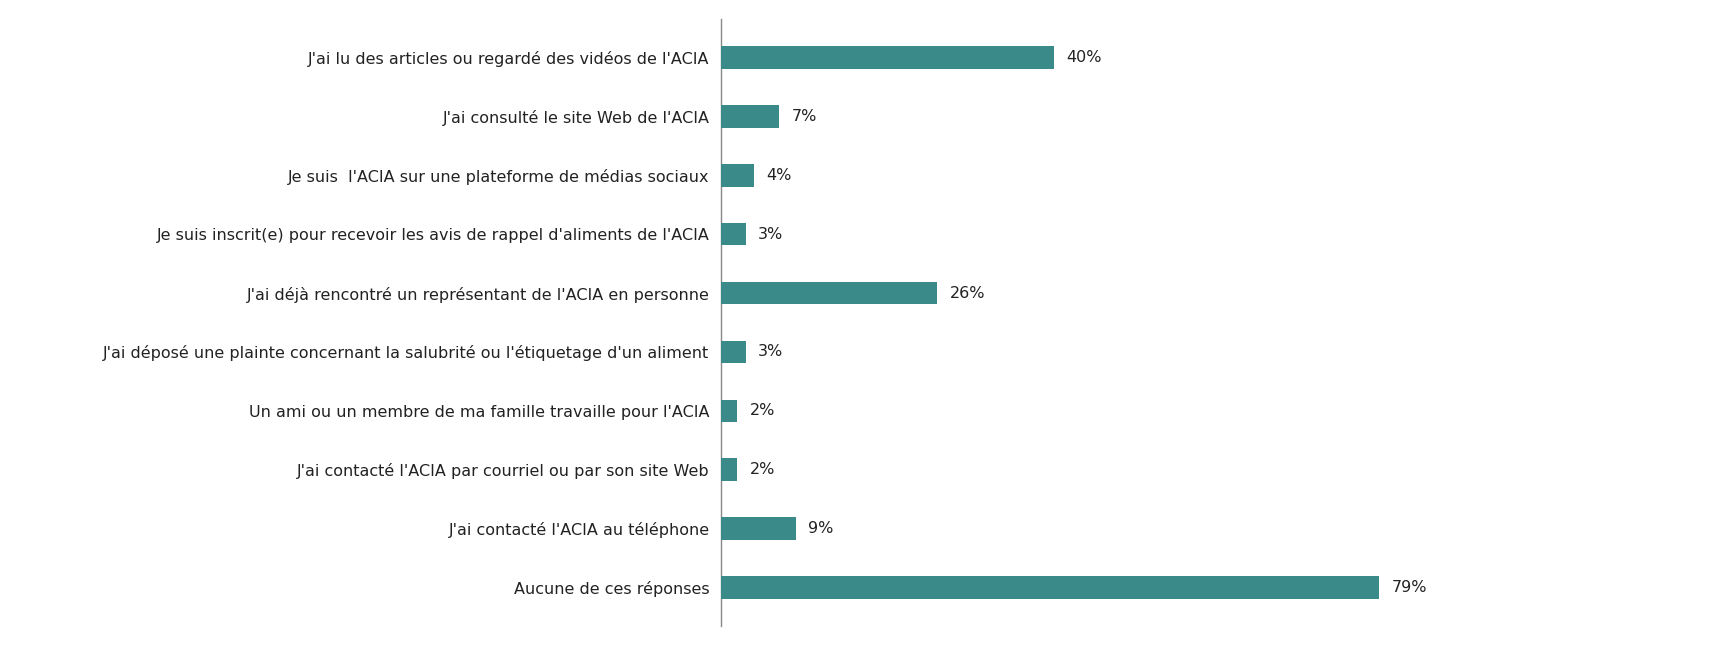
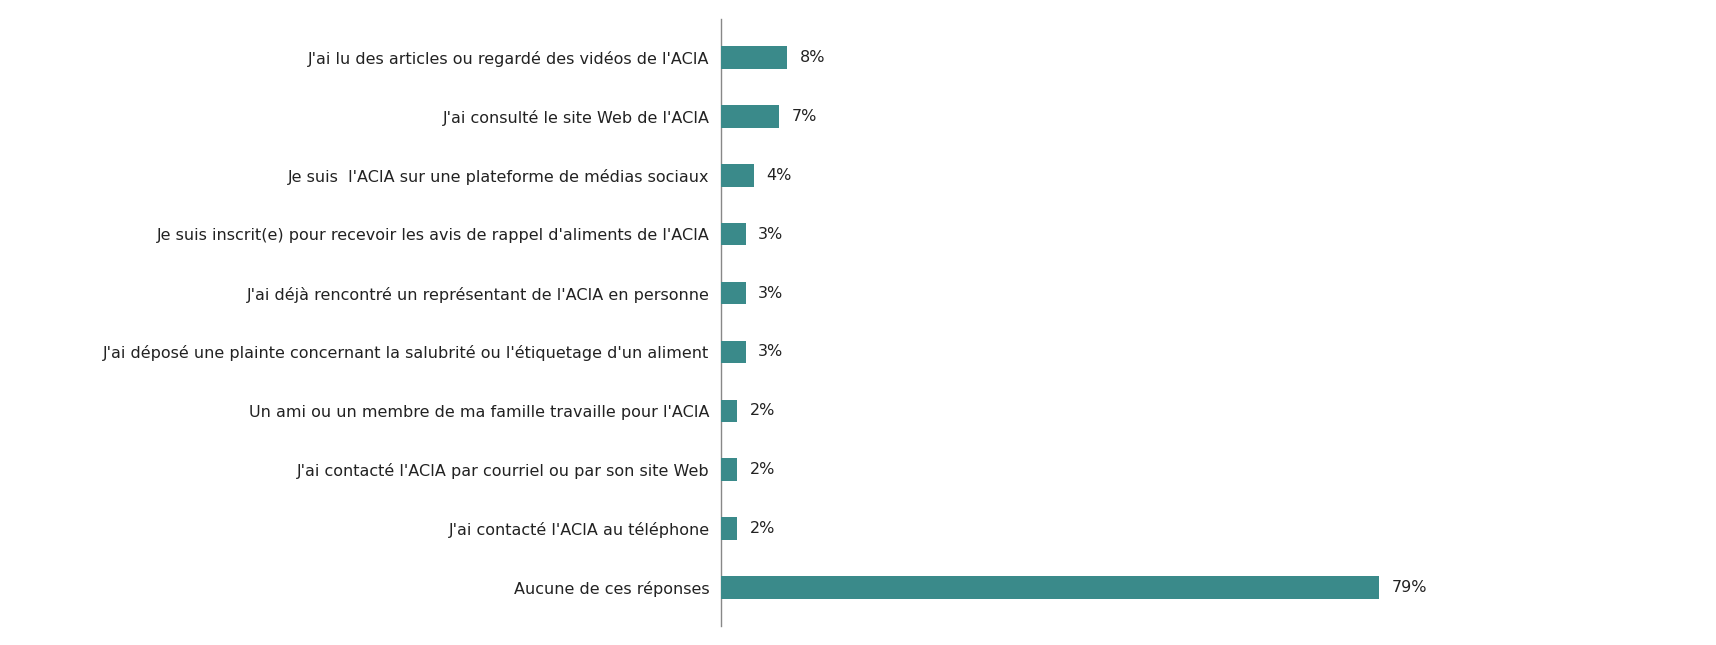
J'ai lu des articles ou regardé des vidéos de l'ACIA: 40% -> 8%
J'ai déjà rencontré un représentant de l'ACIA en personne: 26% -> 3%
J'ai contacté l'ACIA au téléphone: 9% -> 2%
